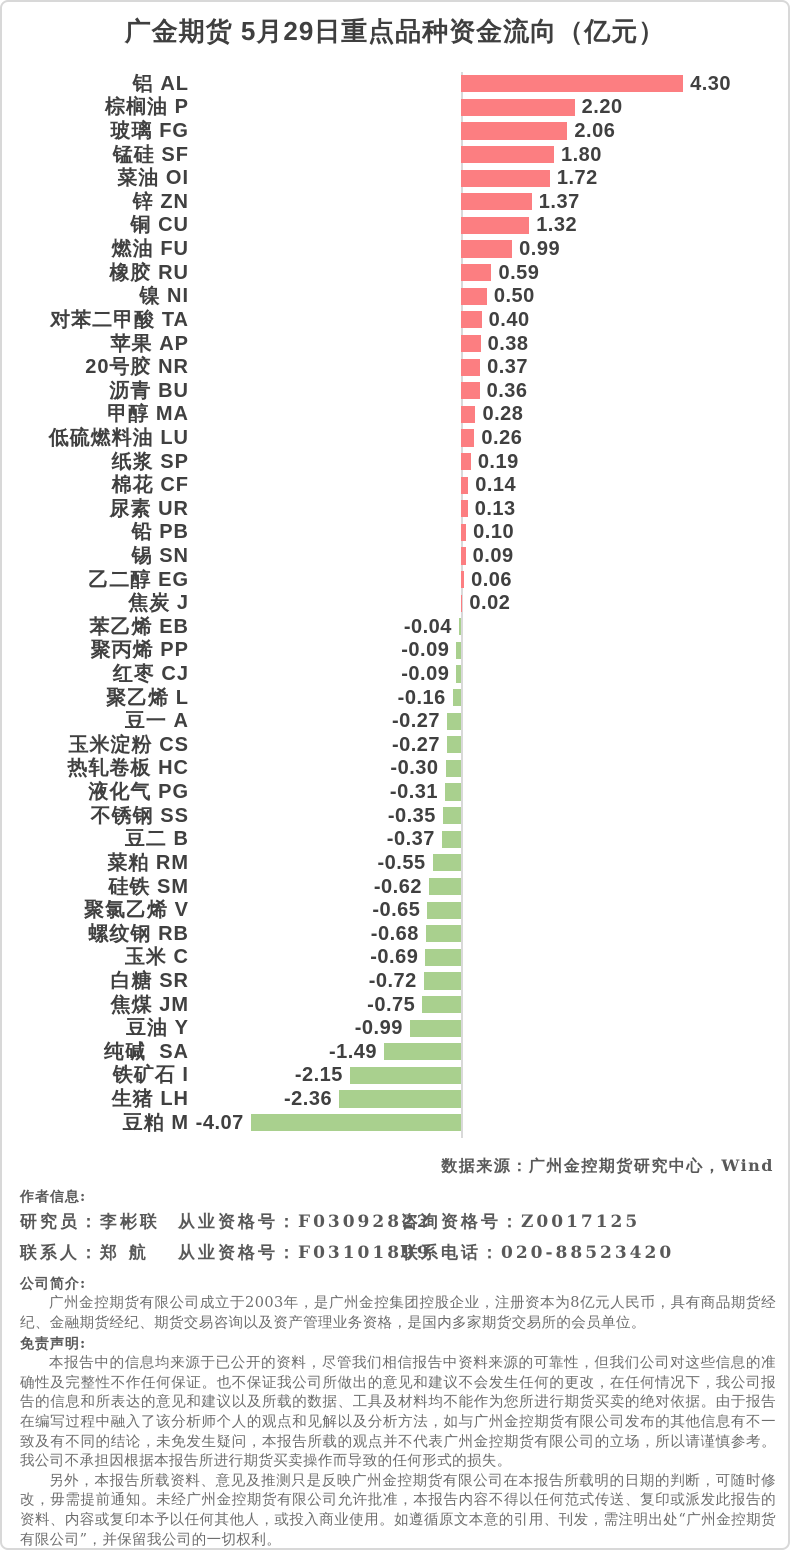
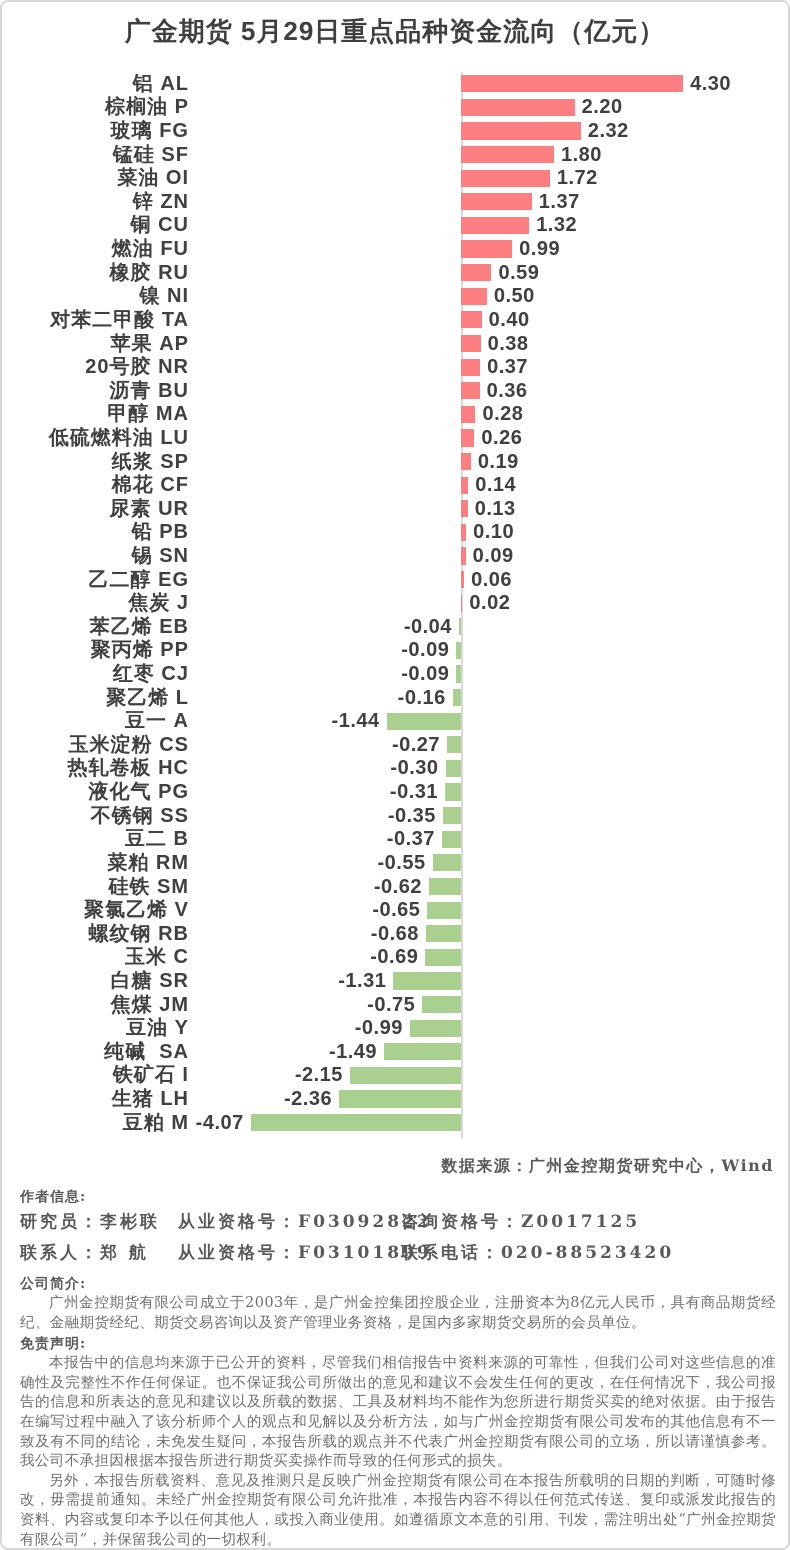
玻璃 FG: 2.06 -> 2.32
豆一 A: -0.27 -> -1.44
白糖 SR: -0.72 -> -1.31
